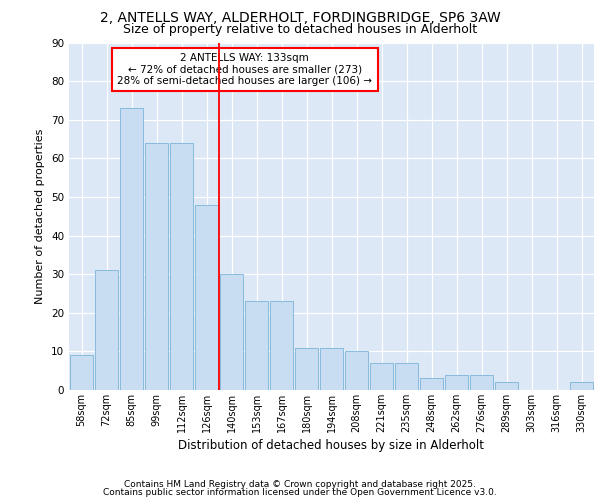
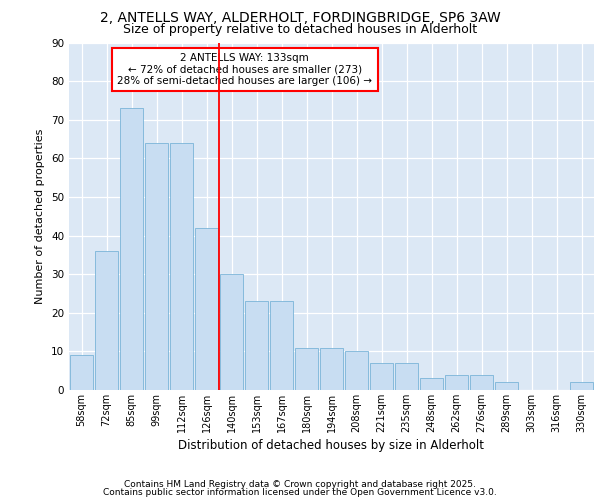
72sqm: 31 -> 36
126sqm: 48 -> 42
